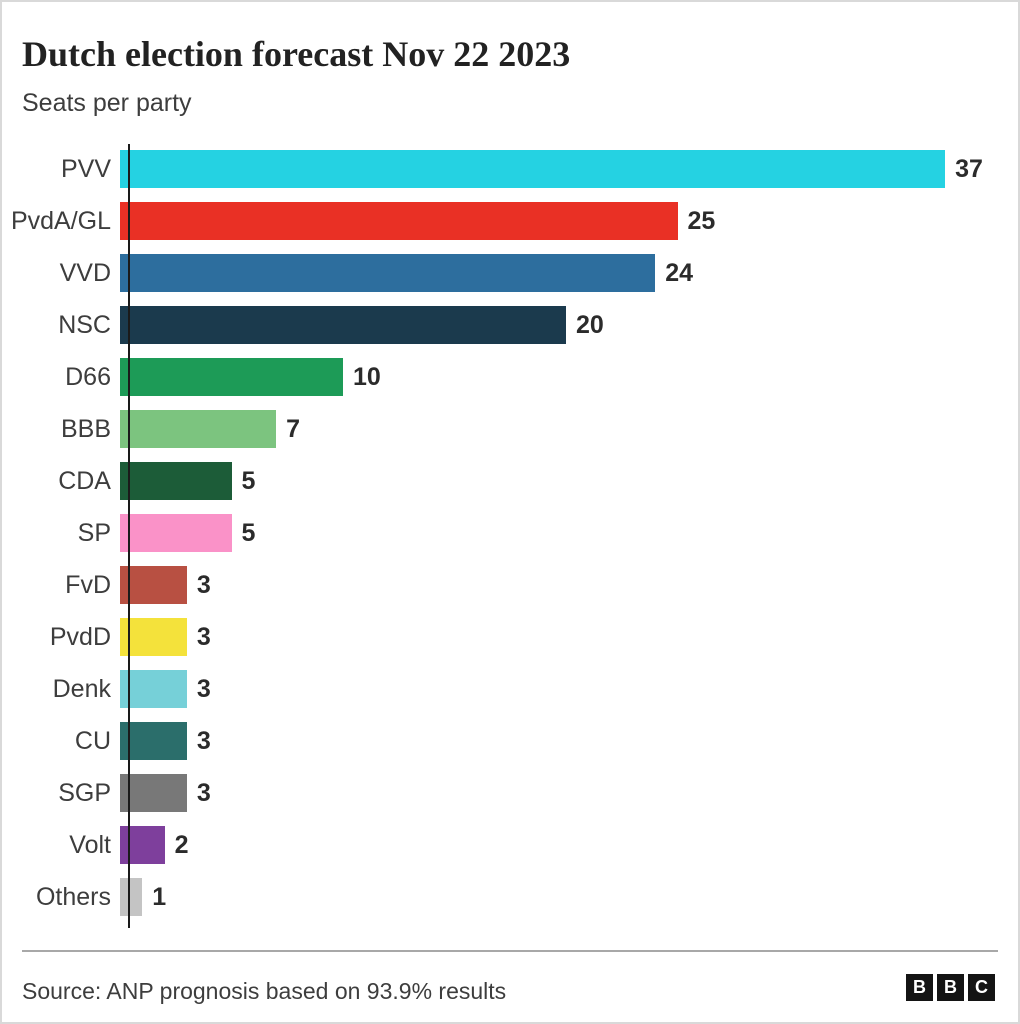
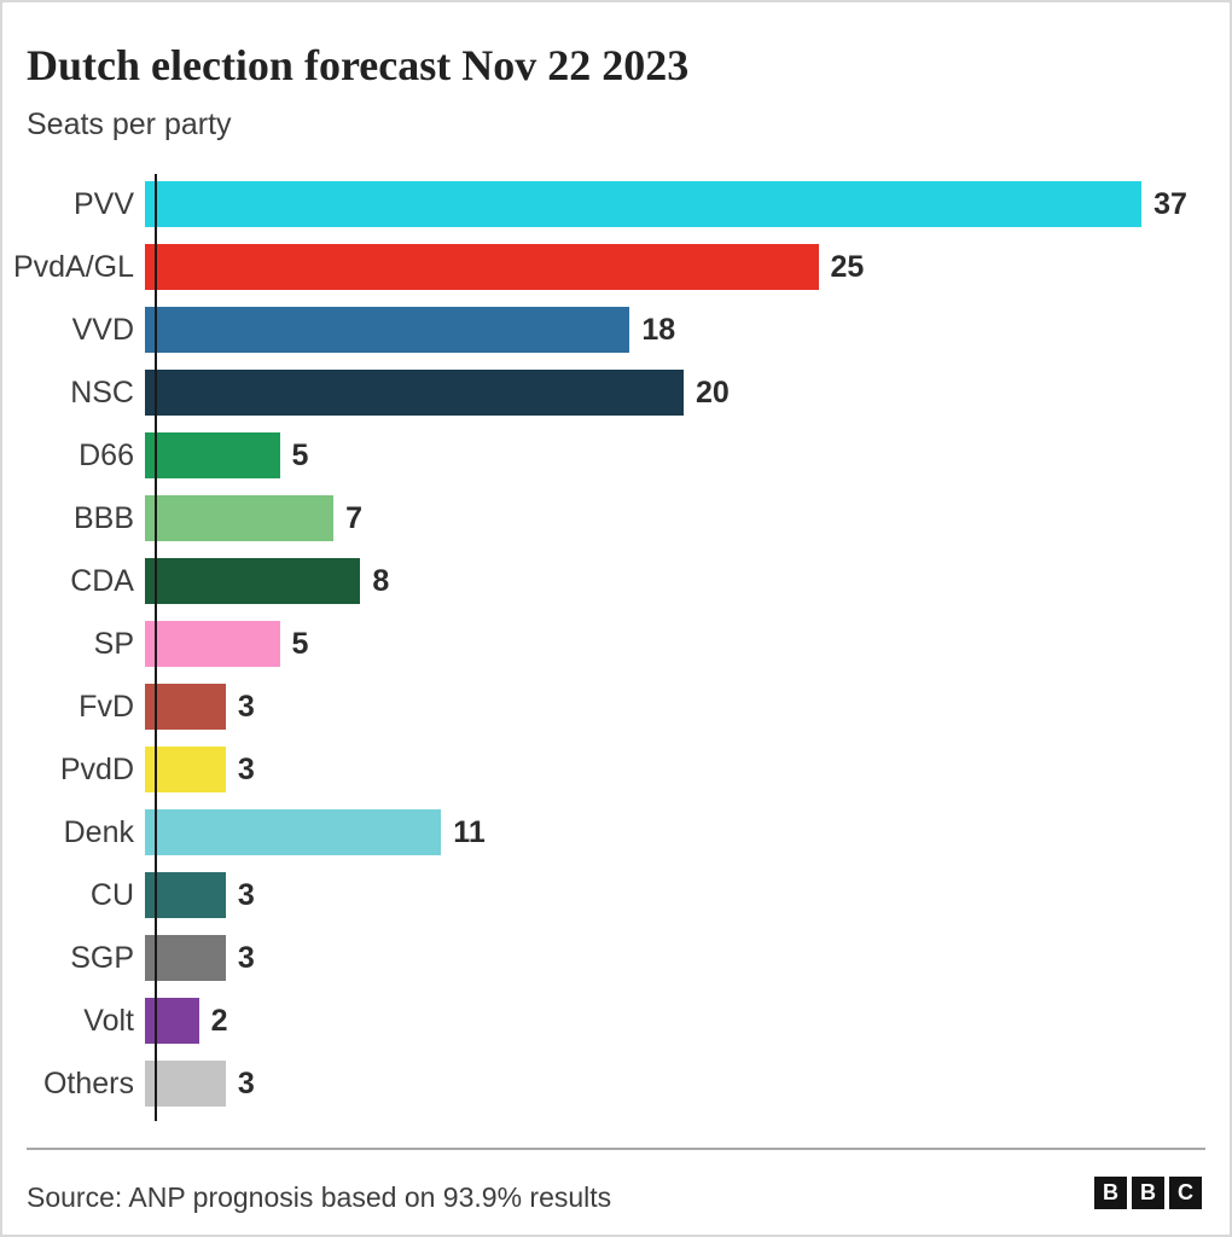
VVD: 24 -> 18
D66: 10 -> 5
CDA: 5 -> 8
Denk: 3 -> 11
Others: 1 -> 3
